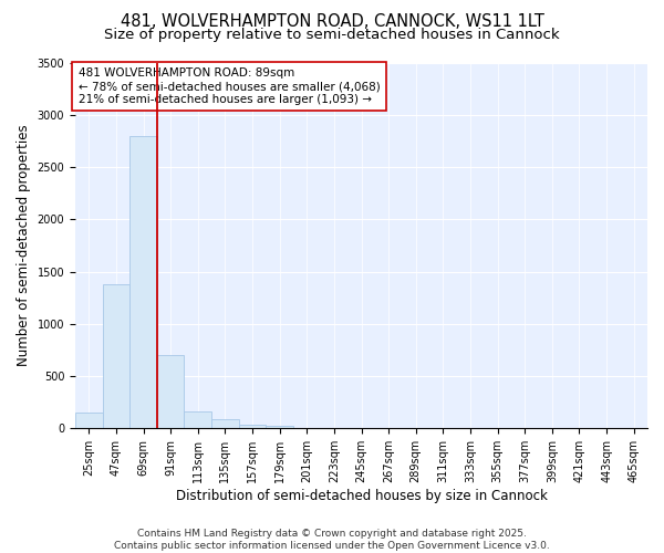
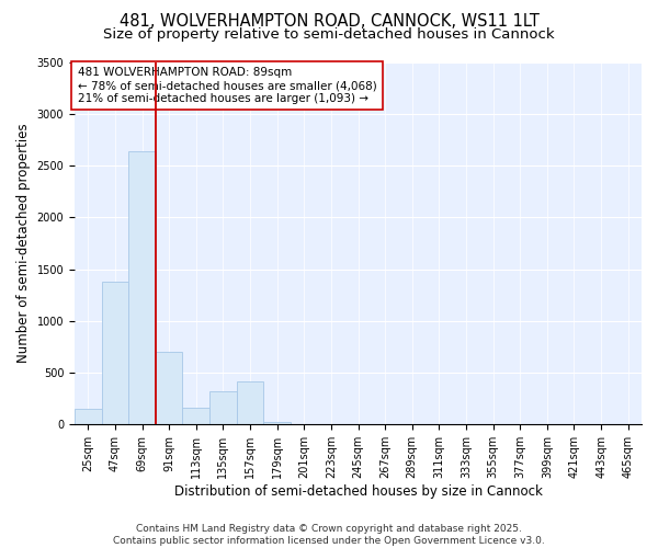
69sqm: 2800 -> 2640
135sqm: 90 -> 320
157sqm: 40 -> 420
